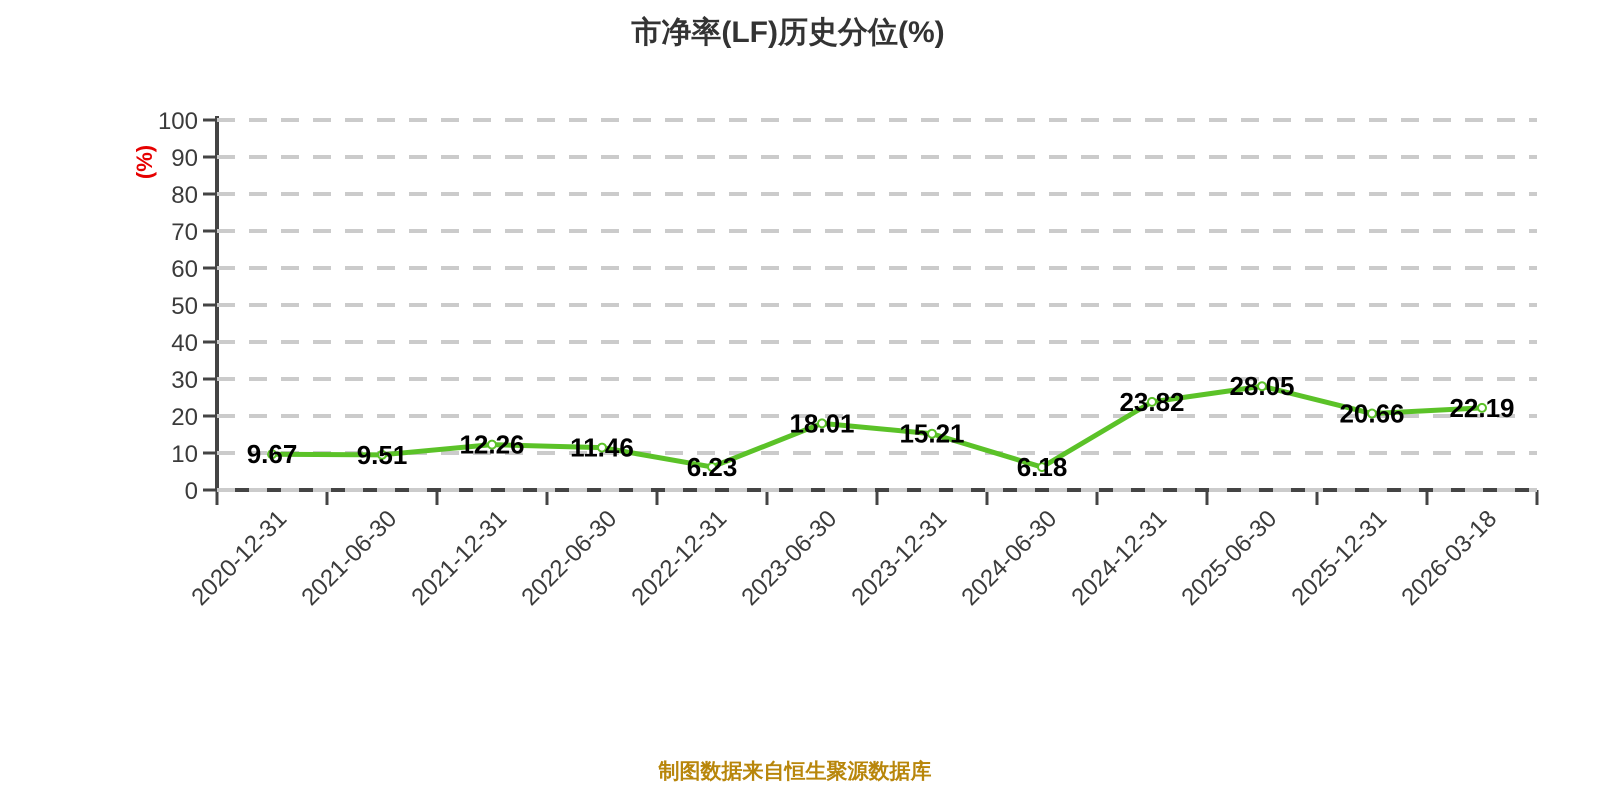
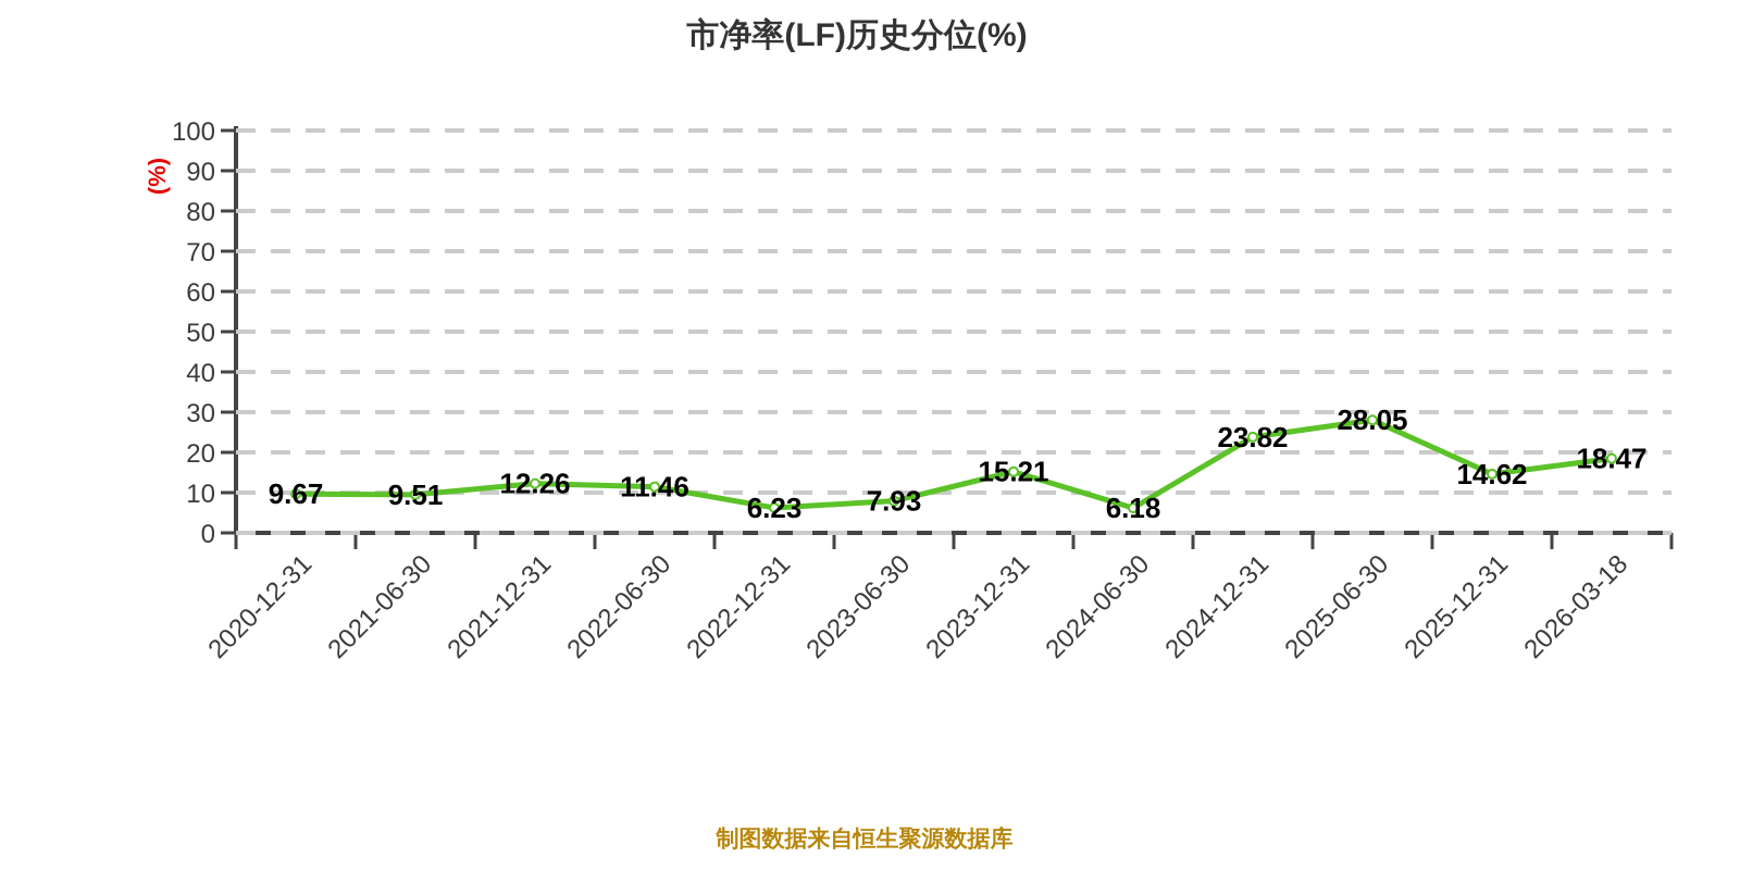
2023-06-30: 18.01 -> 7.93
2025-12-31: 20.66 -> 14.62
2026-03-18: 22.19 -> 18.47
